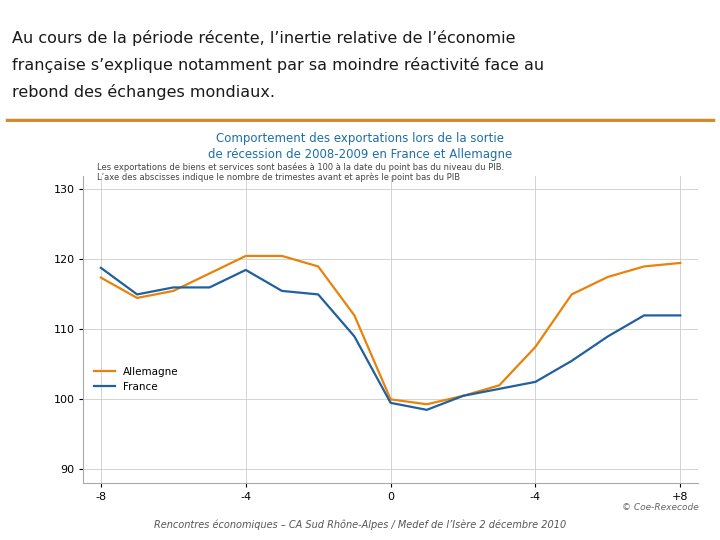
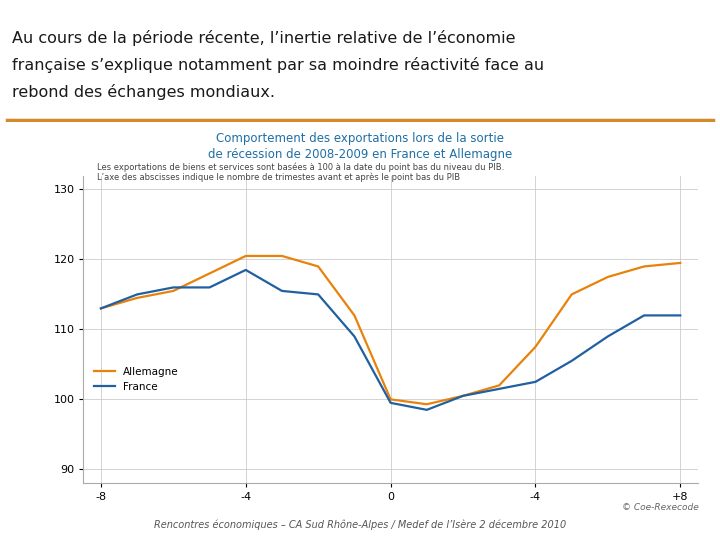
Allemagne/-8: 117.4 -> 113.0
France/-8: 118.8 -> 113.0
